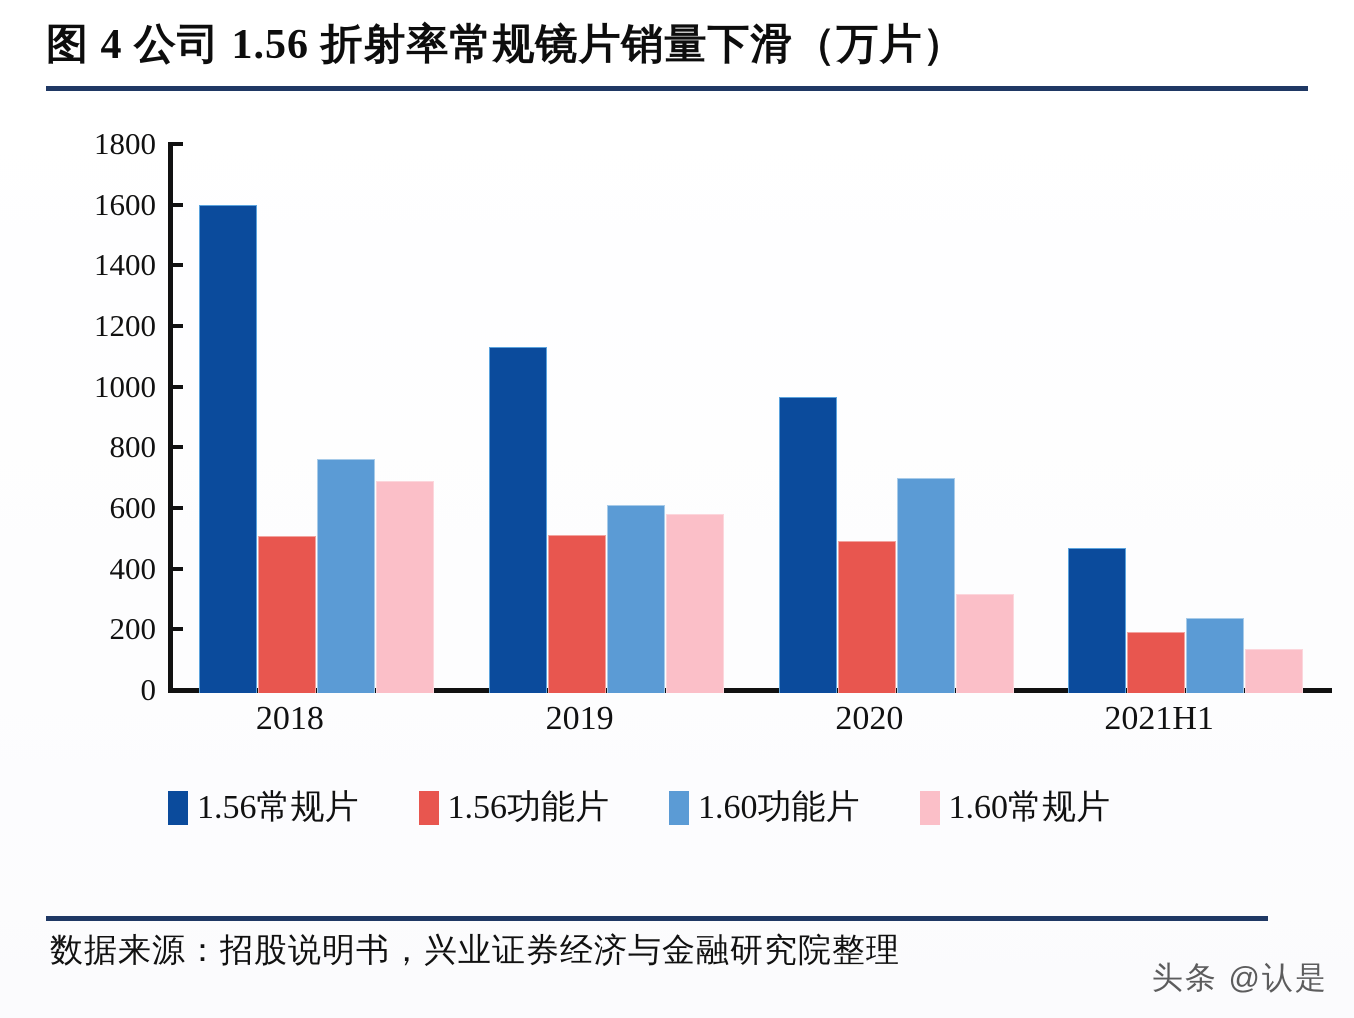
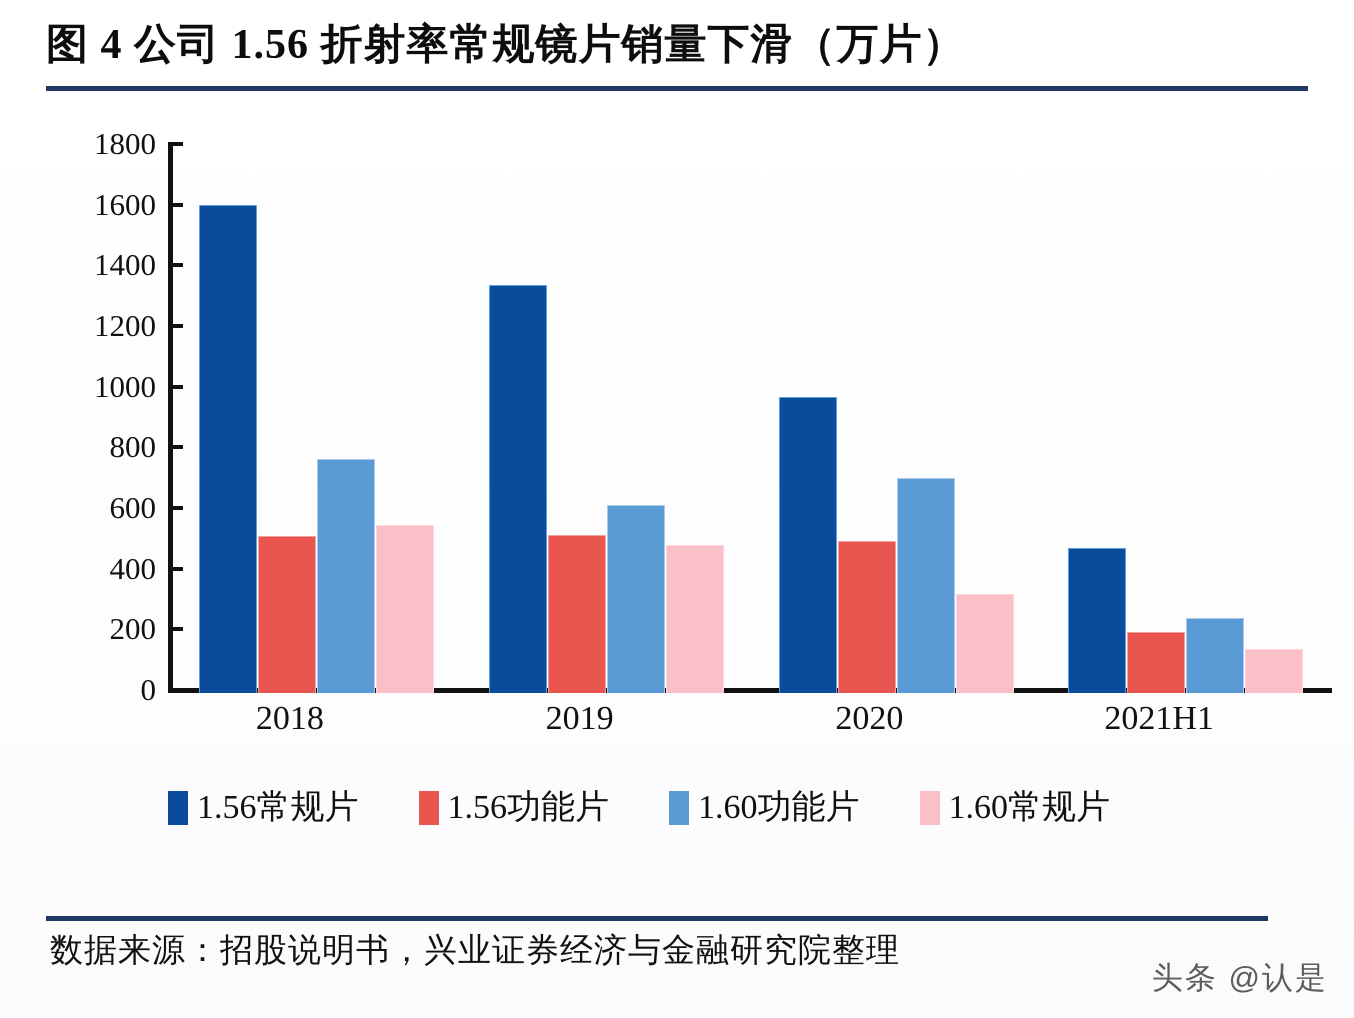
1.60常规片/2018: 700 -> 550
1.56常规片/2019: 1140 -> 1340
1.60常规片/2019: 590 -> 490
